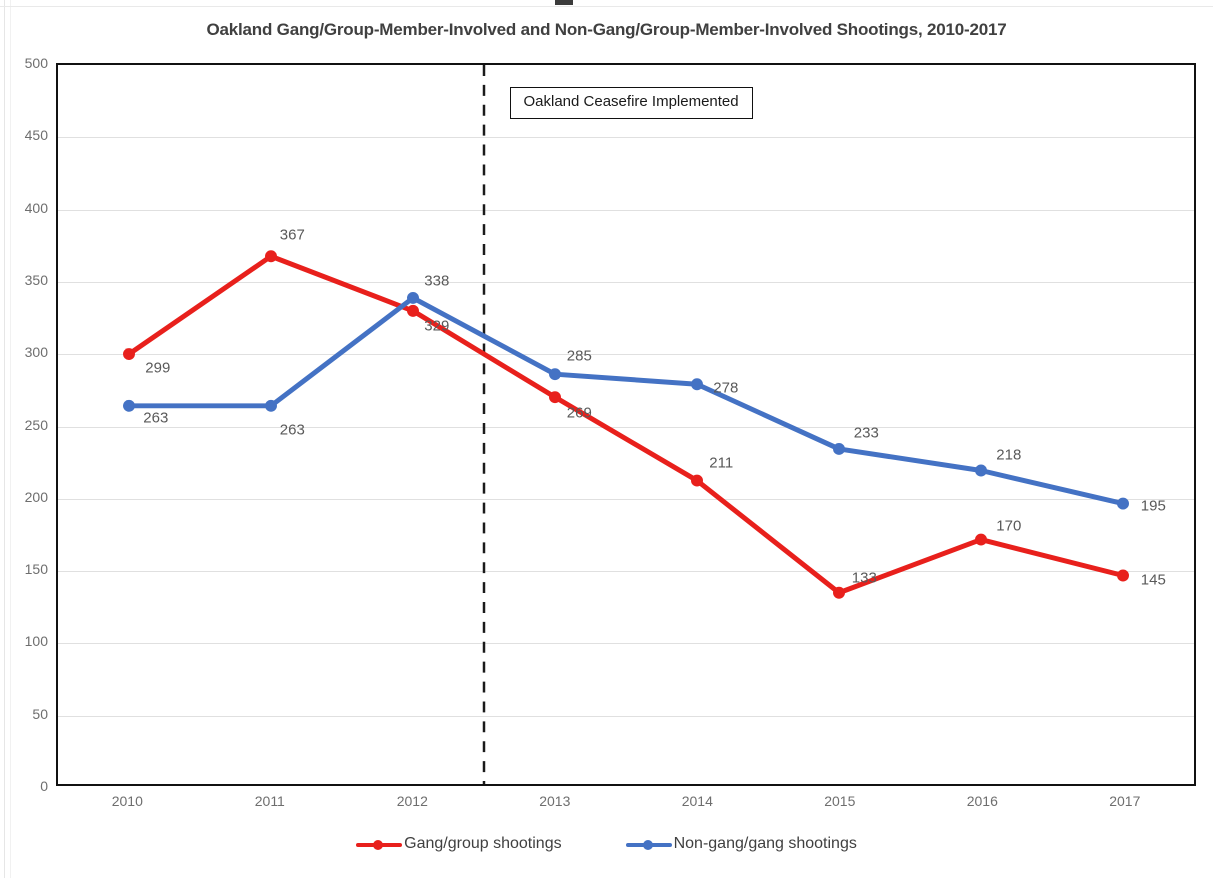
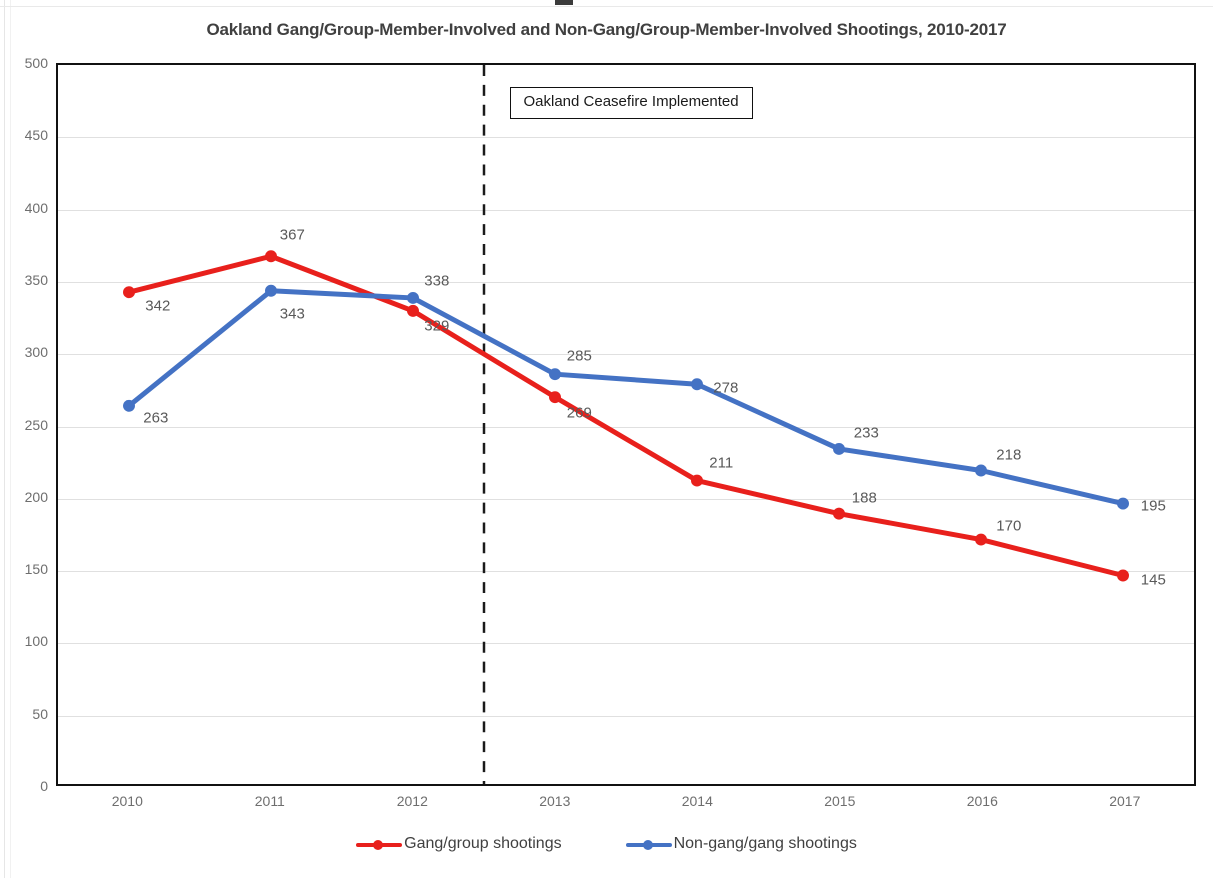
Gang/group shootings/2010: 299 -> 342
Non-gang/gang shootings/2011: 263 -> 343
Gang/group shootings/2015: 133 -> 188
